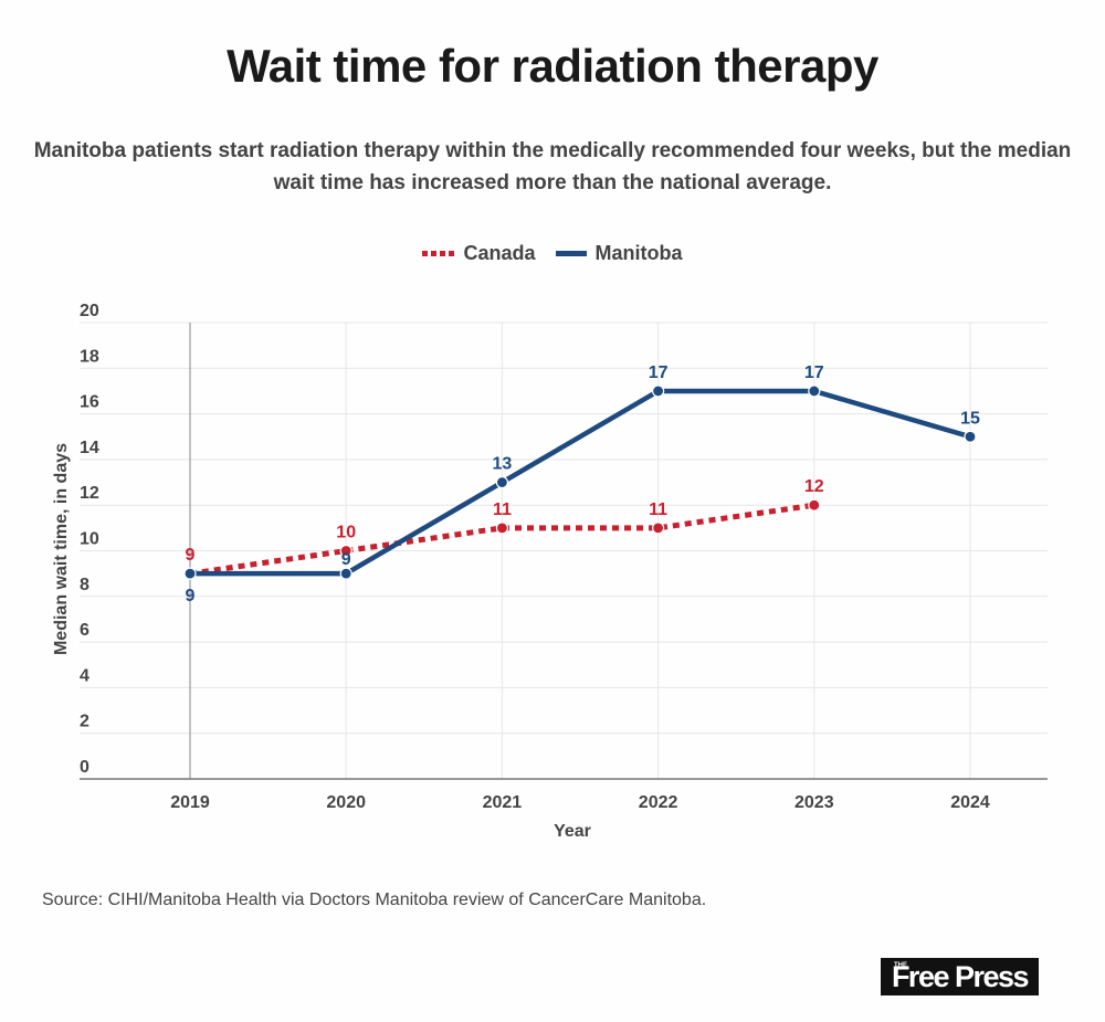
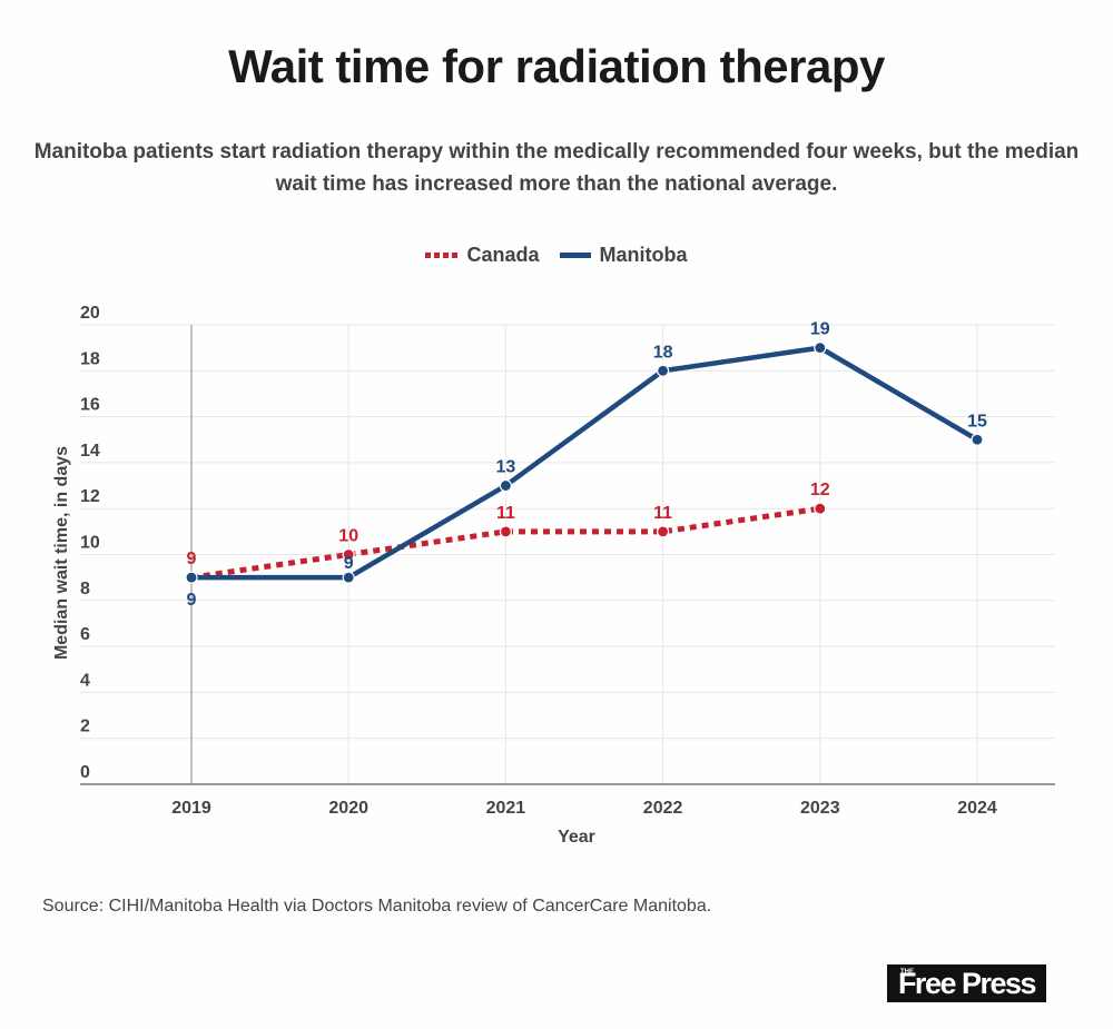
Manitoba/2022: 17 -> 18
Manitoba/2023: 17 -> 19
